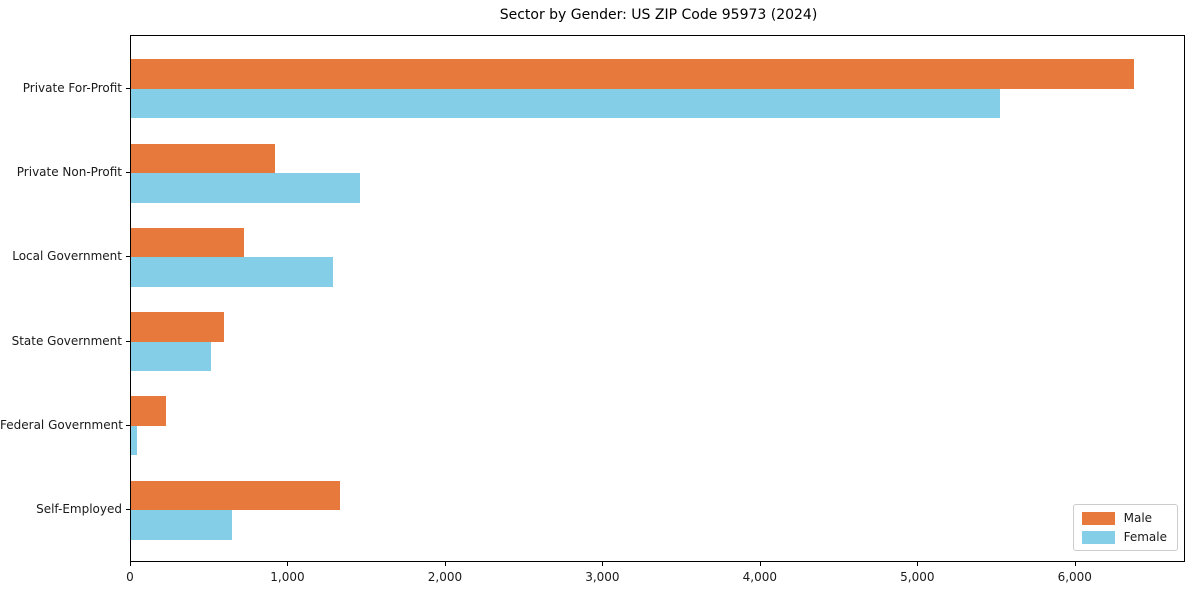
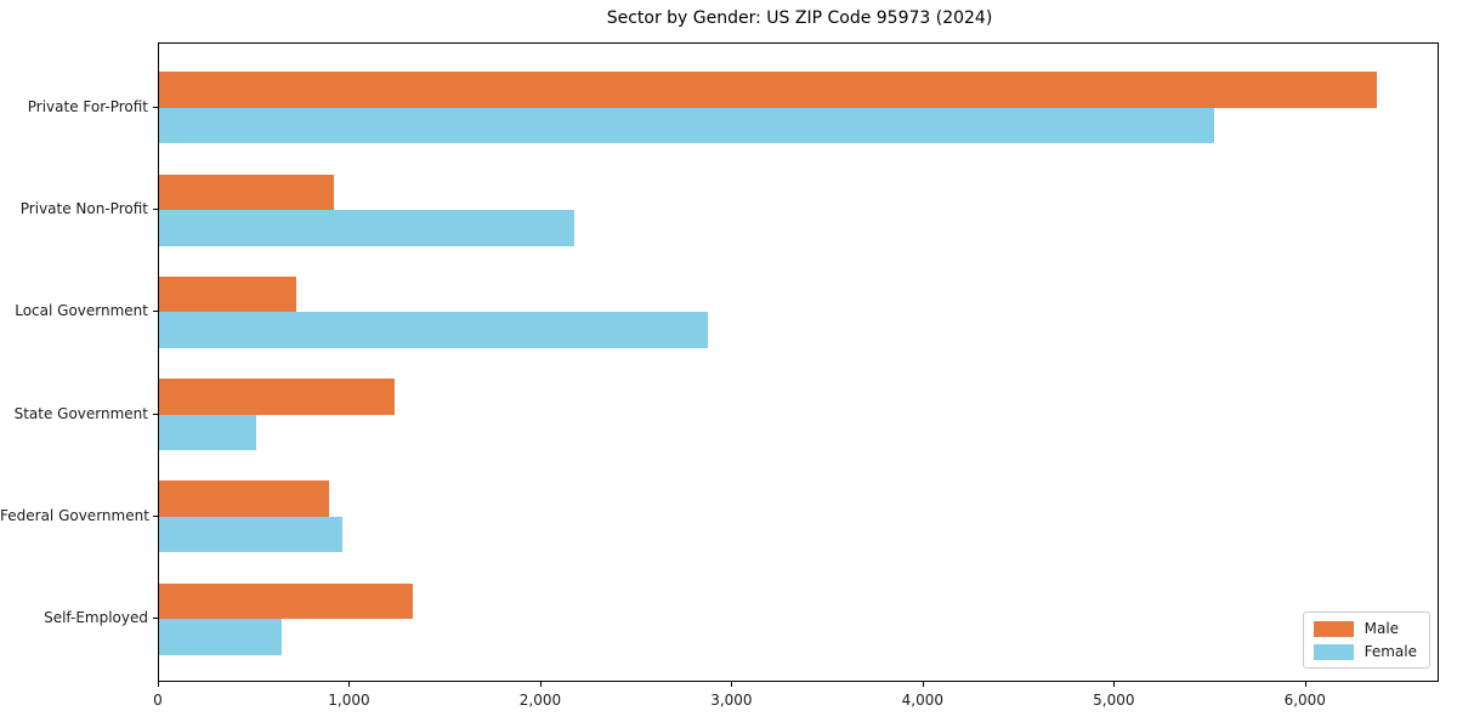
Female/Private Non-Profit: 1460 -> 2170
Female/Local Government: 1280 -> 2870
Male/State Government: 590 -> 1230
Male/Federal Government: 220 -> 890
Female/Federal Government: 40 -> 960
